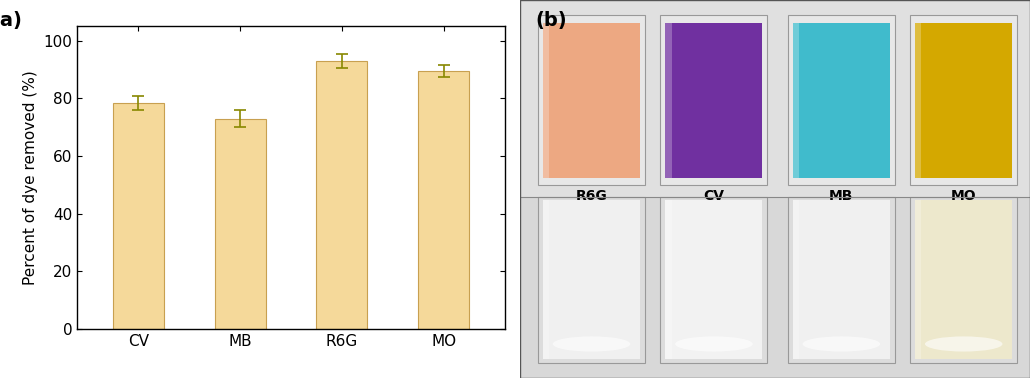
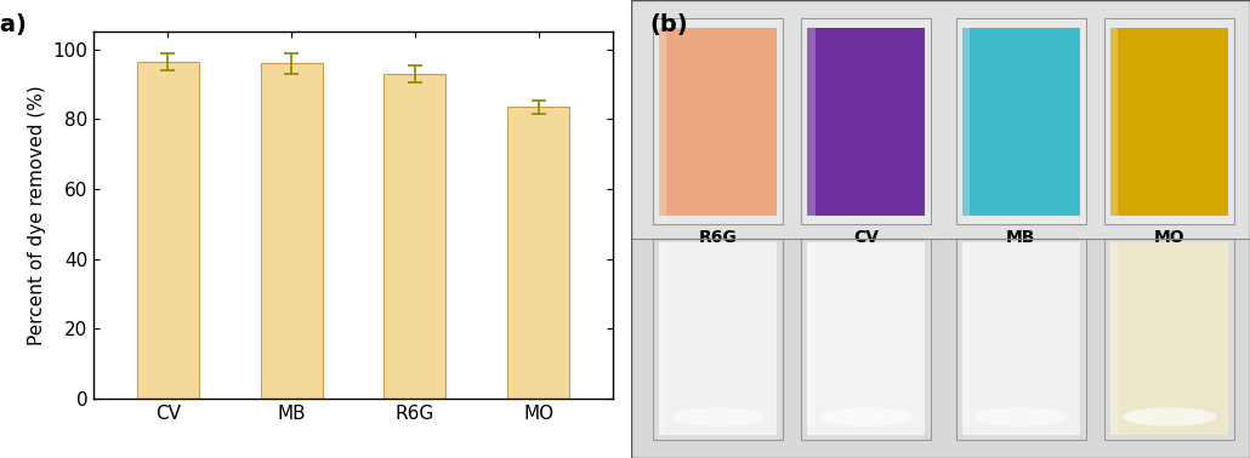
CV: 78.5 -> 96.5
MB: 73.0 -> 96.0
MO: 89.5 -> 83.5
